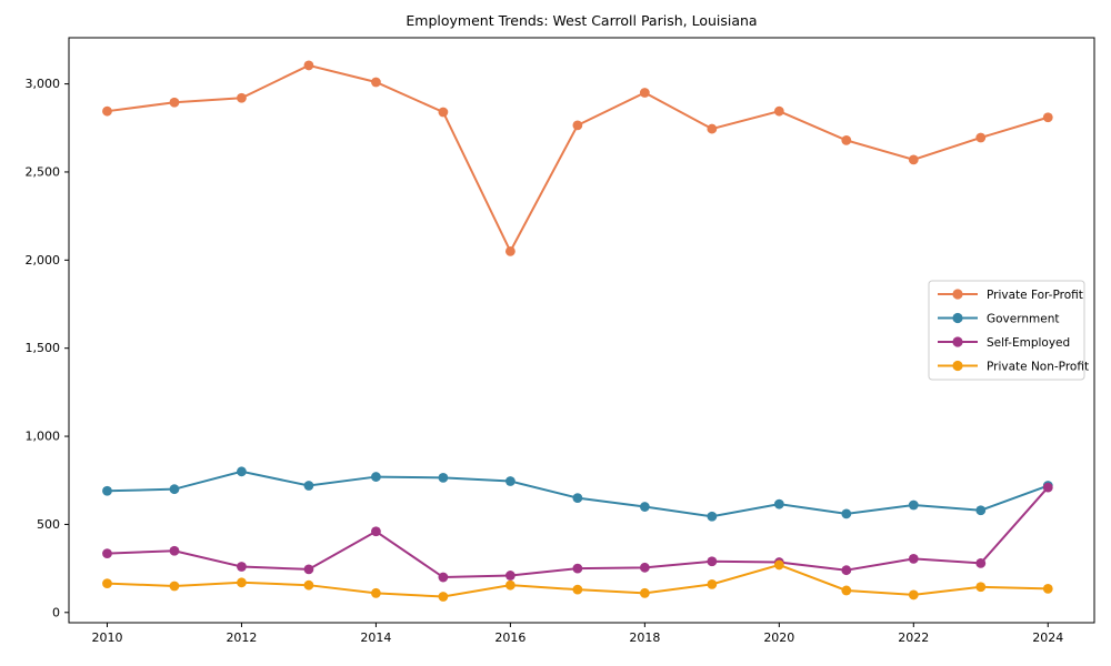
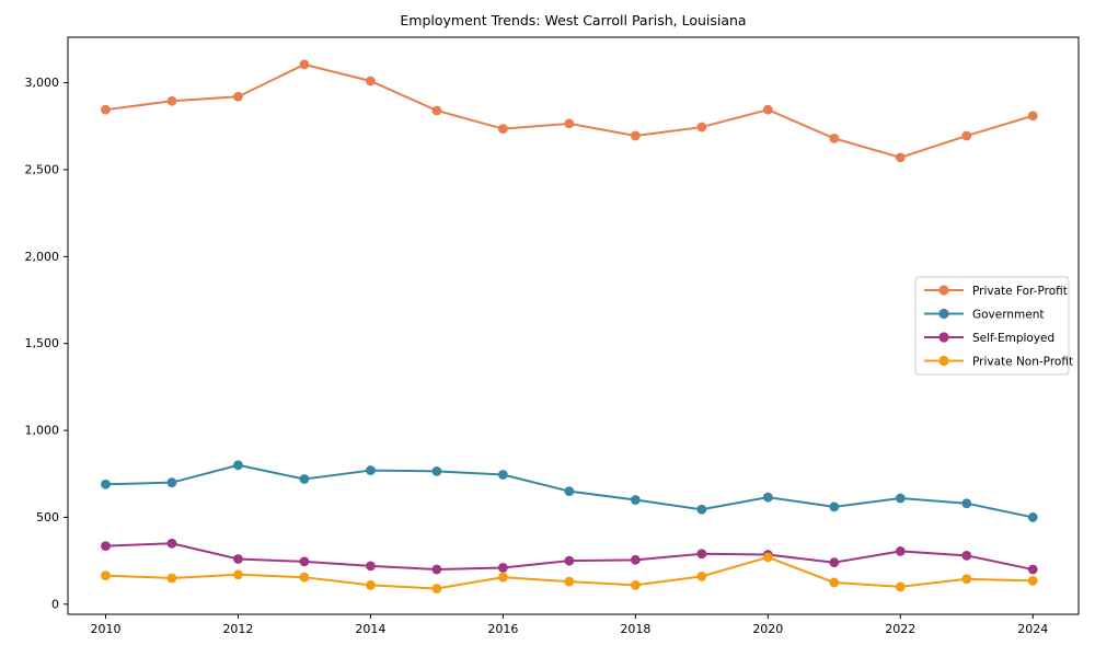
Self-Employed/2014: 460 -> 220
Private For-Profit/2016: 2050 -> 2740
Private For-Profit/2018: 2950 -> 2700
Government/2024: 720 -> 500
Self-Employed/2024: 710 -> 200
